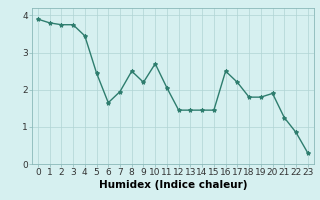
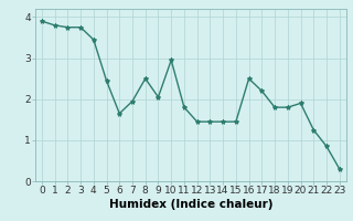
9: 2.20 -> 2.05
10: 2.70 -> 2.95
11: 2.05 -> 1.80
